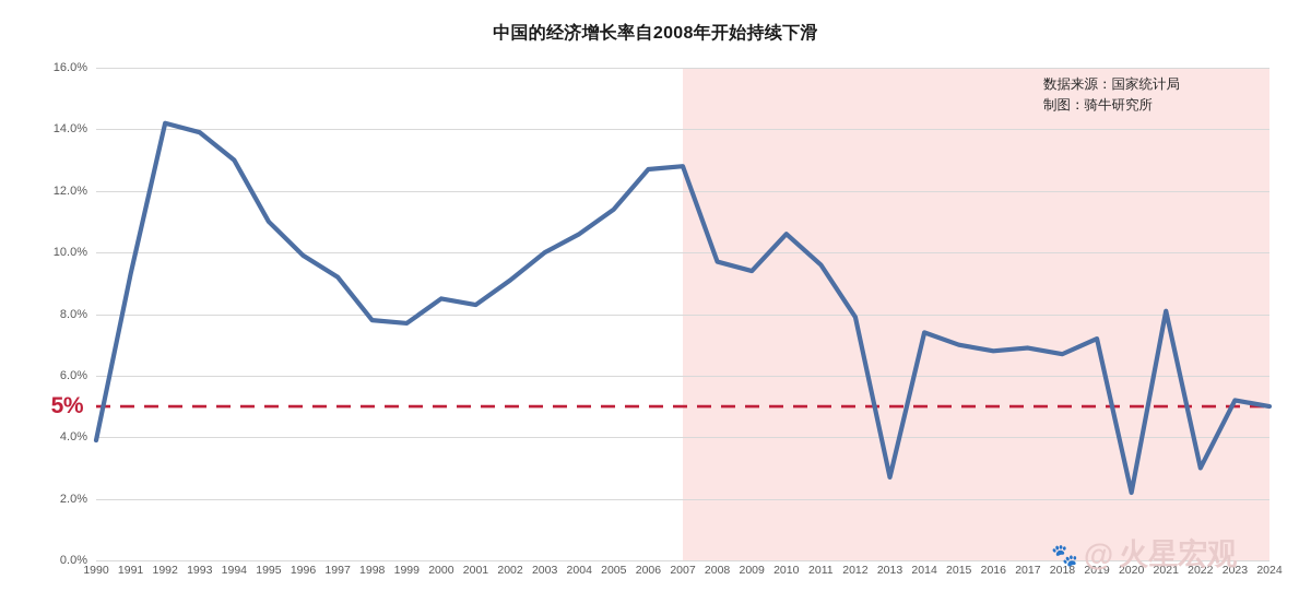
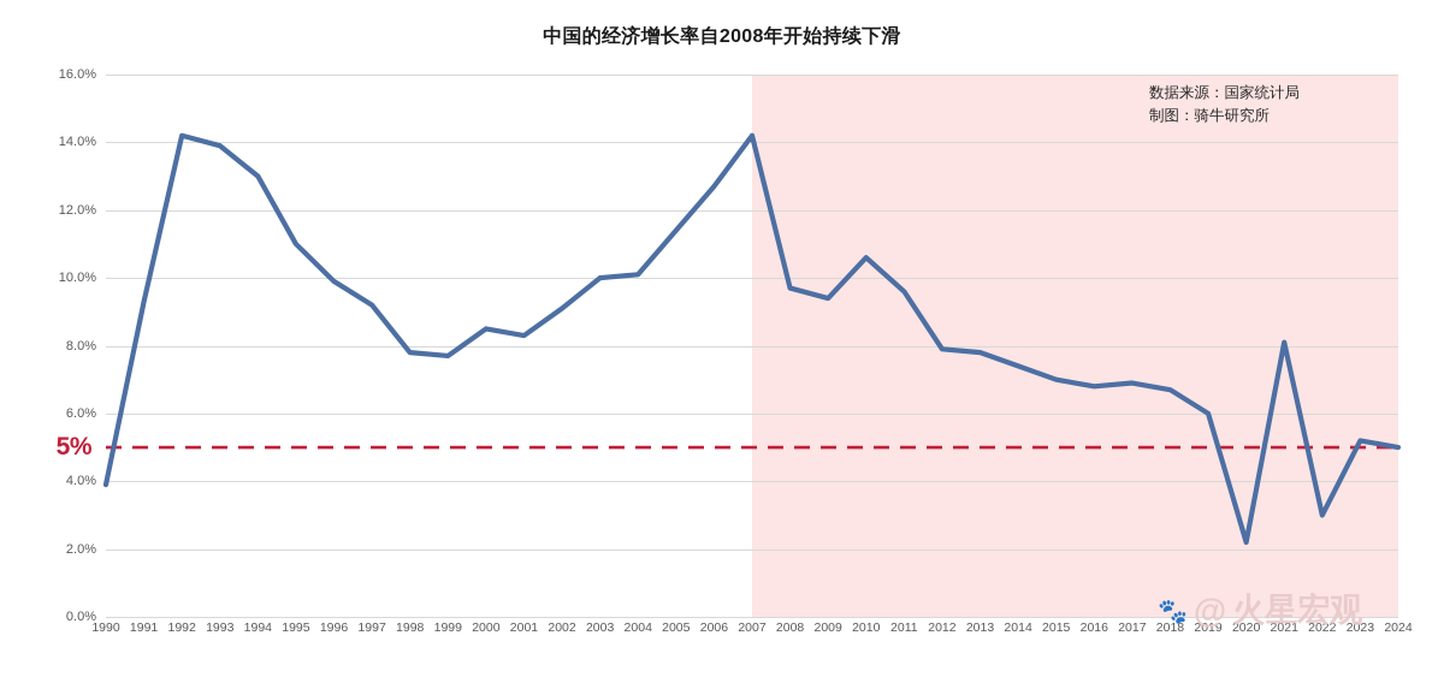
2004: 10.6% -> 10.1%
2007: 12.8% -> 14.2%
2013: 2.7% -> 7.8%
2019: 7.2% -> 6.0%
